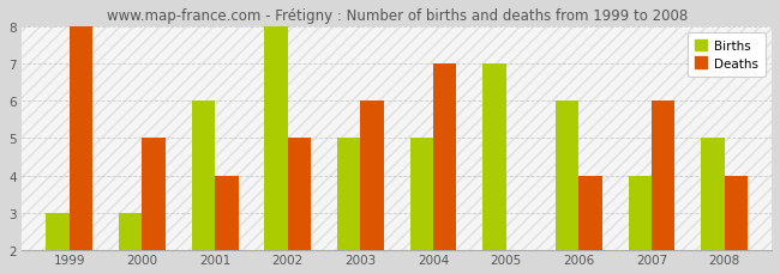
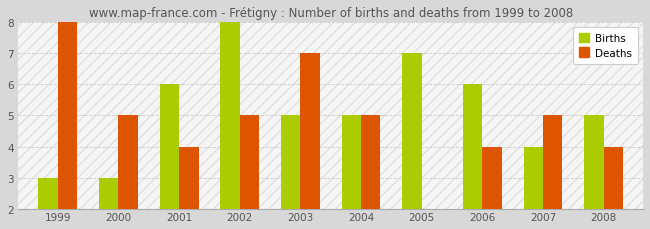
Deaths/2003: 6 -> 7
Deaths/2004: 7 -> 5
Deaths/2007: 6 -> 5
